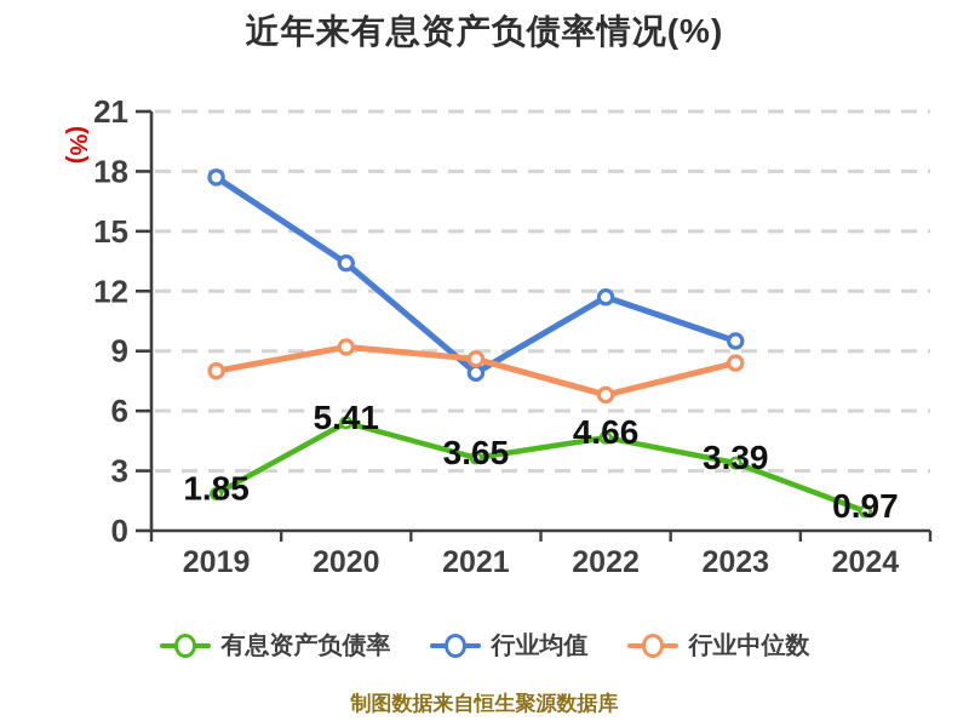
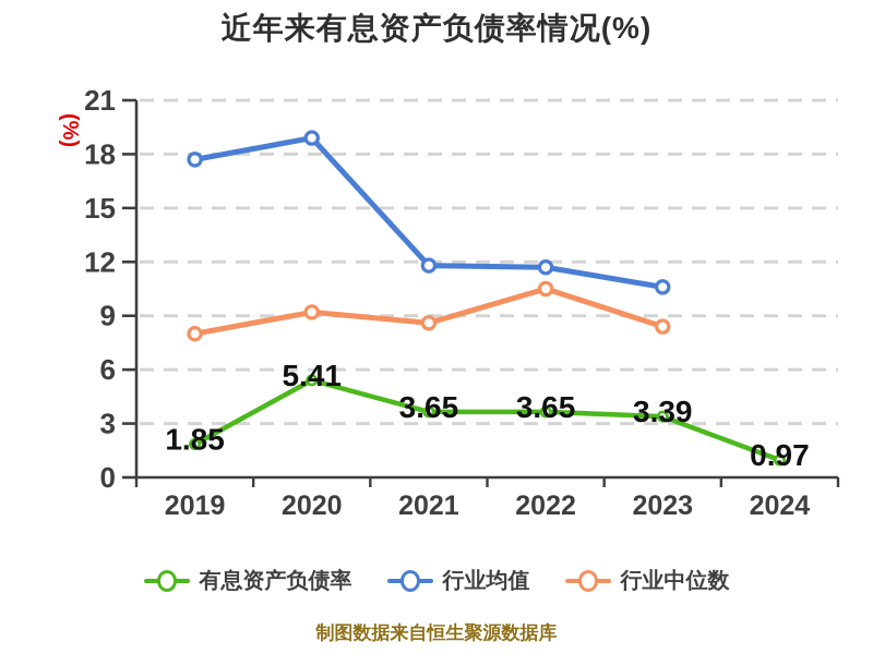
行业均值/2020: 13.4 -> 18.9
行业均值/2021: 7.9 -> 11.8
有息资产负债率/2022: 4.66 -> 3.65
行业中位数/2022: 6.8 -> 10.5
行业均值/2023: 9.5 -> 10.6
